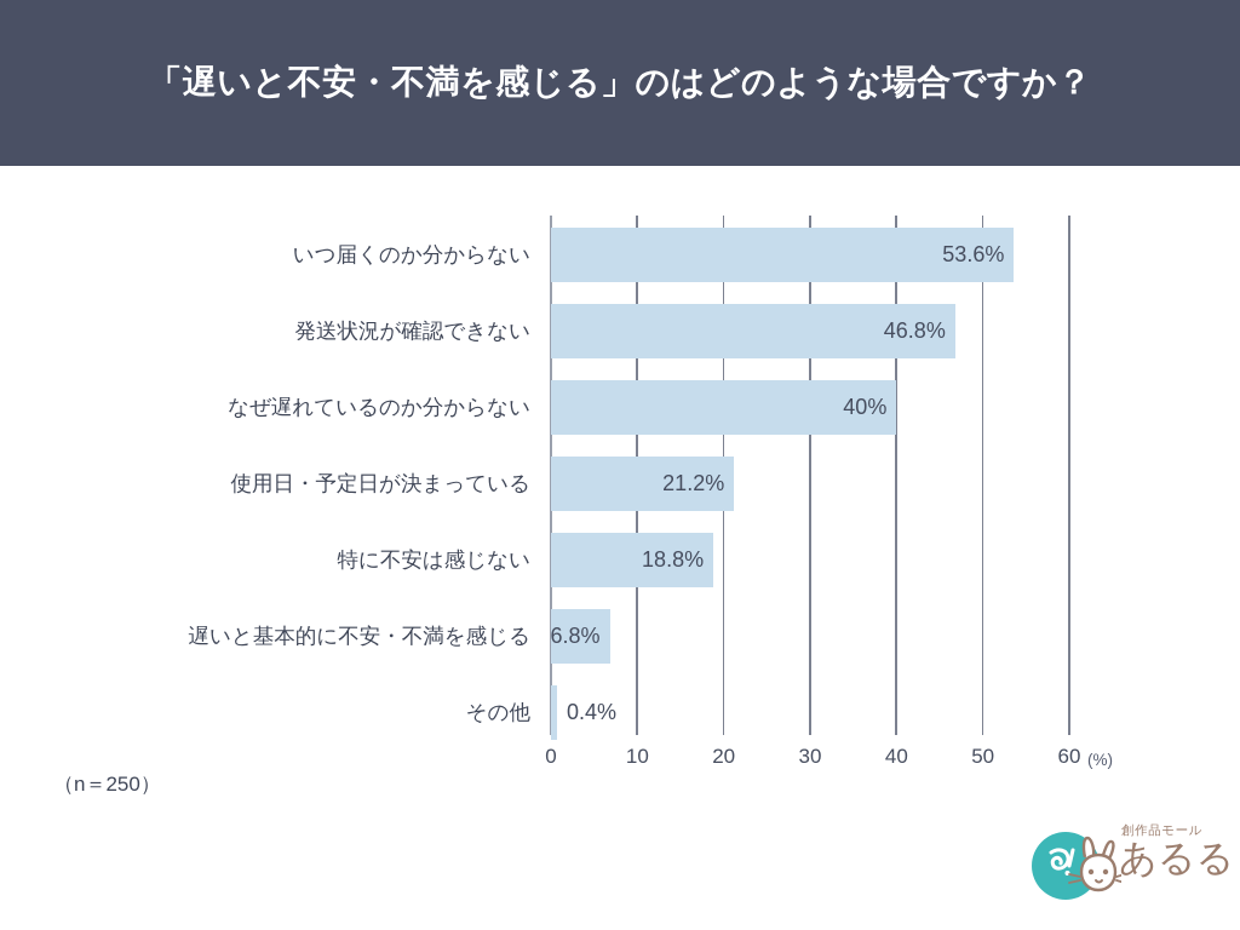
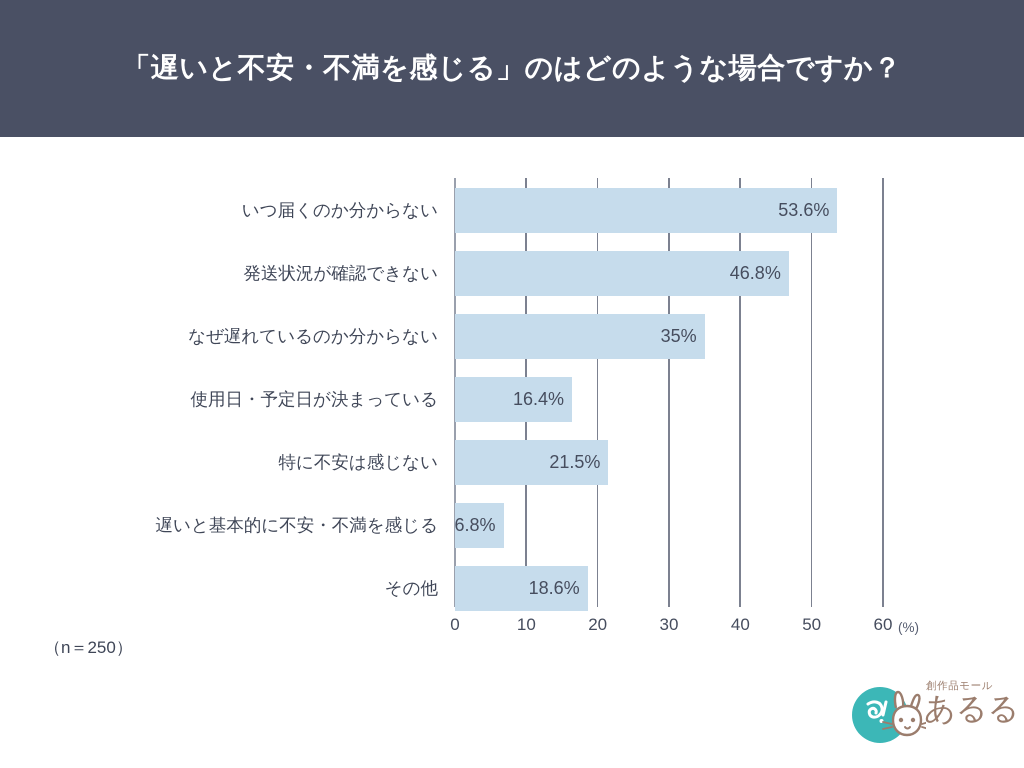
なぜ遅れているのか分からない: 40% -> 35%
使用日・予定日が決まっている: 21.2% -> 16.4%
特に不安は感じない: 18.8% -> 21.5%
その他: 0.4% -> 18.6%
